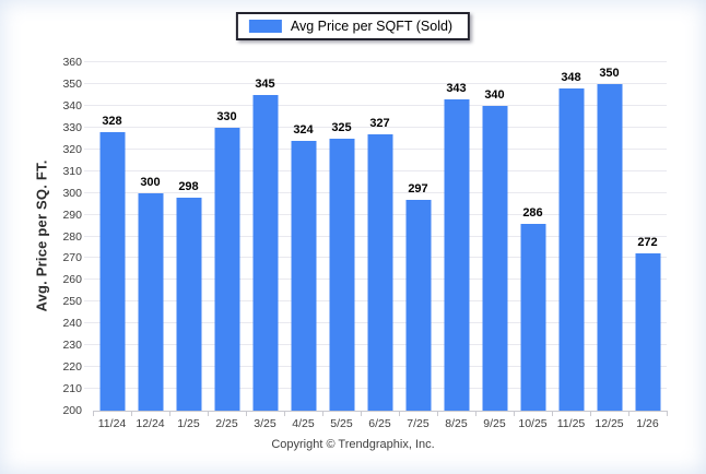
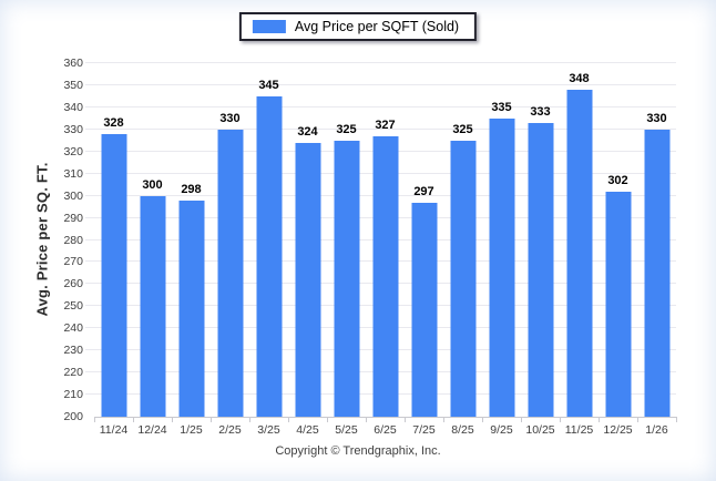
8/25: 343 -> 325
9/25: 340 -> 335
10/25: 286 -> 333
12/25: 350 -> 302
1/26: 272 -> 330
